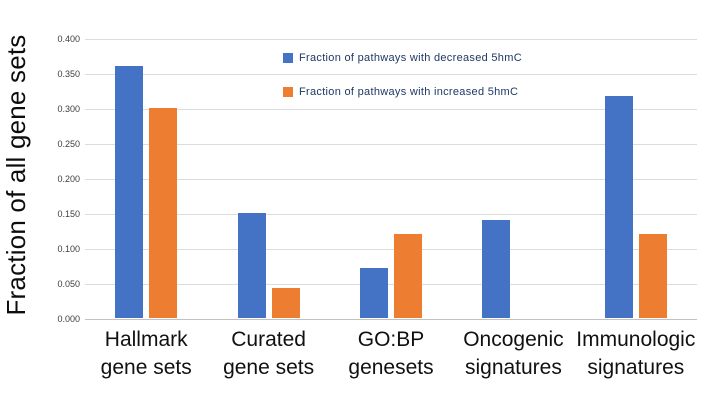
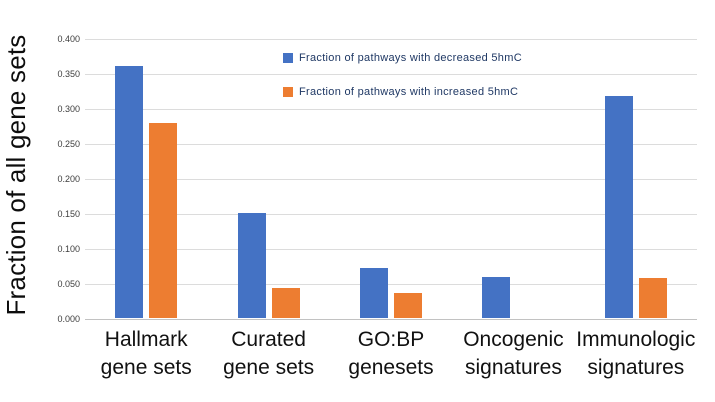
Fraction of pathways with increased 5hmC/Hallmark gene sets: 0.30 -> 0.28
Fraction of pathways with increased 5hmC/GO:BP genesets: 0.12 -> 0.04
Fraction of pathways with decreased 5hmC/Oncogenic signatures: 0.14 -> 0.06
Fraction of pathways with increased 5hmC/Immunologic signatures: 0.12 -> 0.06
